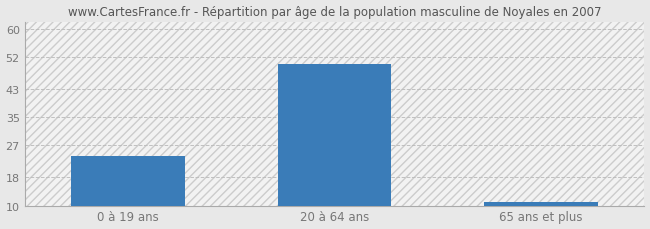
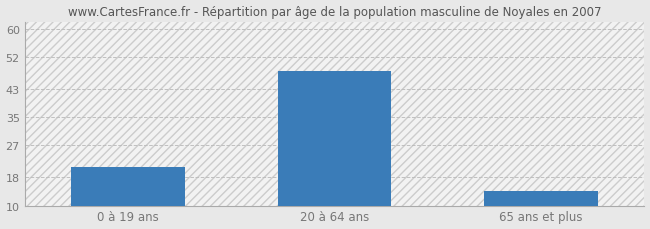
0 à 19 ans: 24 -> 21
20 à 64 ans: 50 -> 48
65 ans et plus: 11 -> 14
